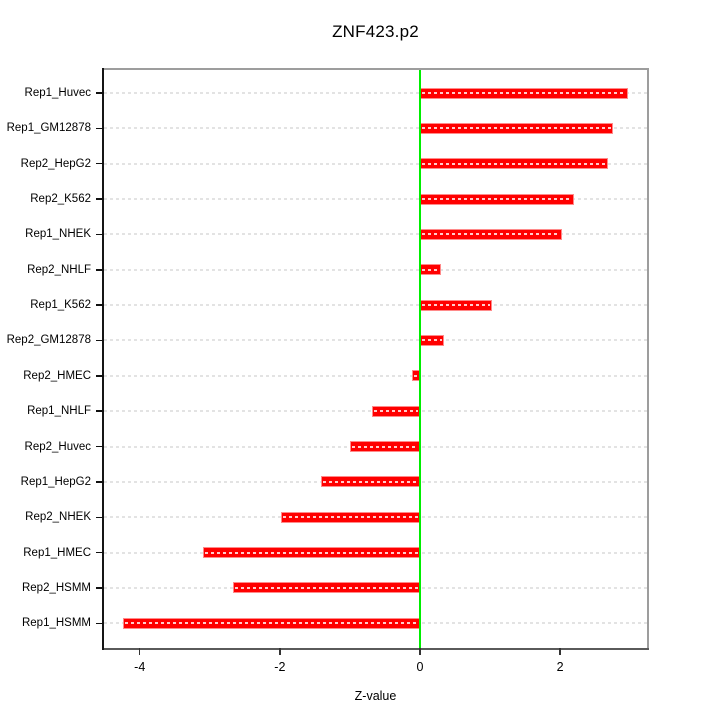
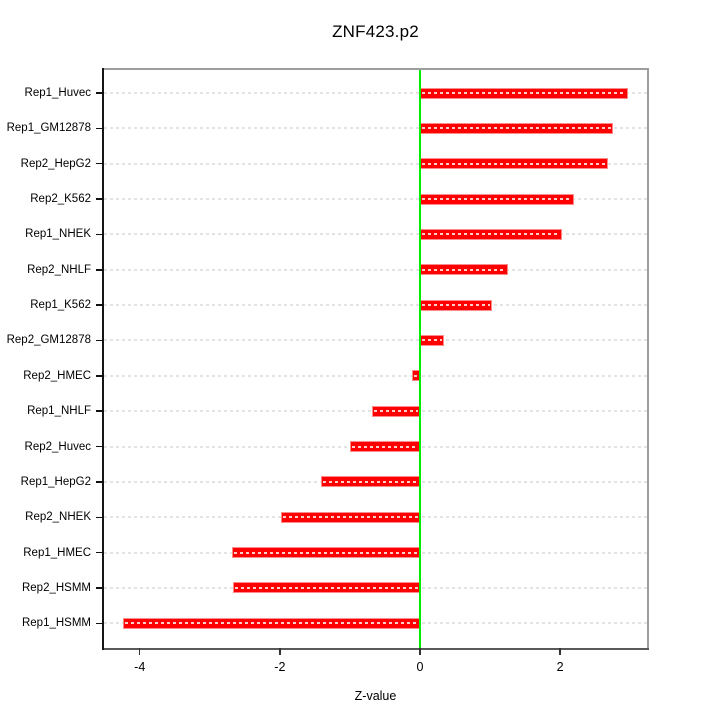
Rep2_NHLF: 0.3 -> 1.2
Rep1_HMEC: -3.1 -> -2.7
